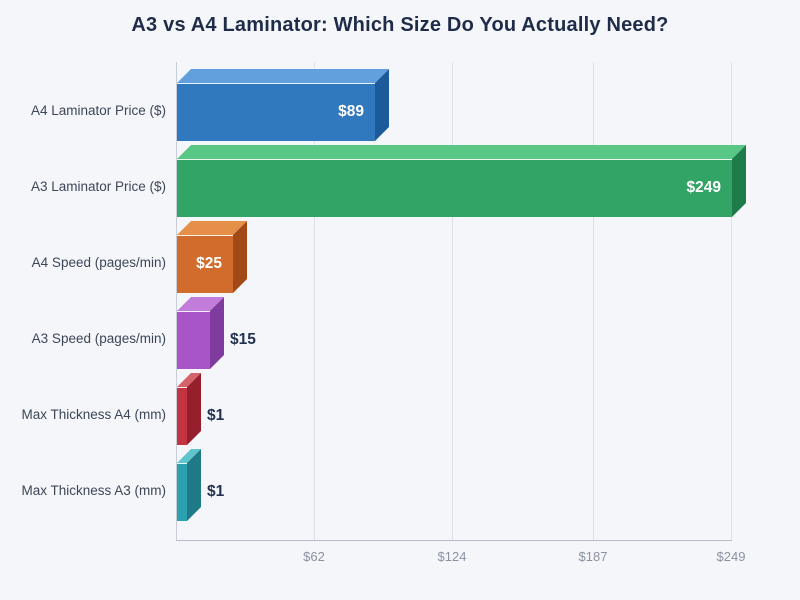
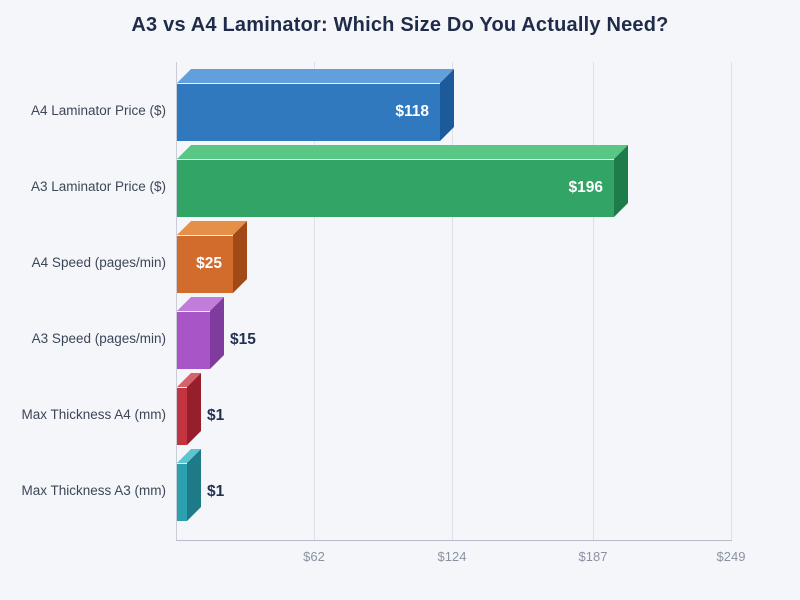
A4 Laminator Price ($): $89 -> $118
A3 Laminator Price ($): $249 -> $196
